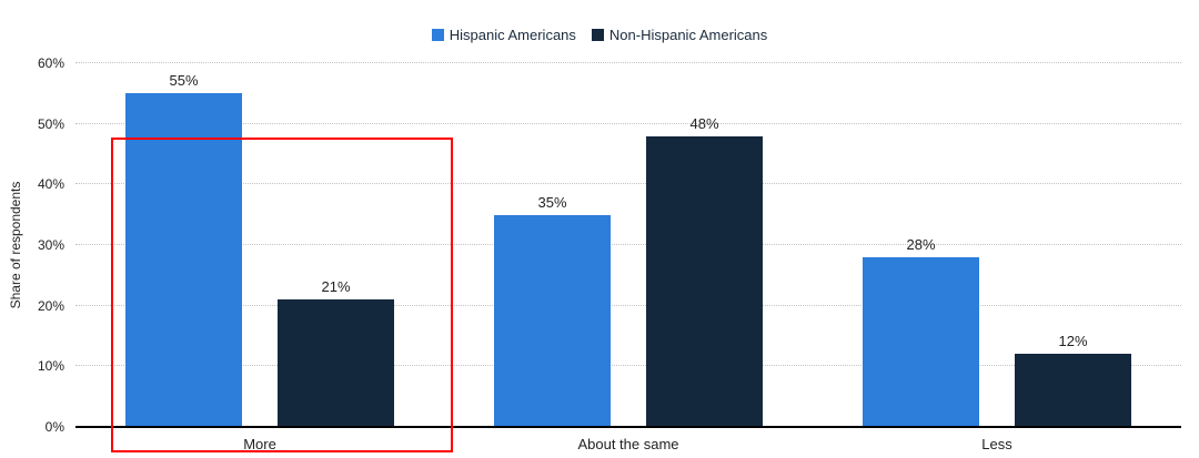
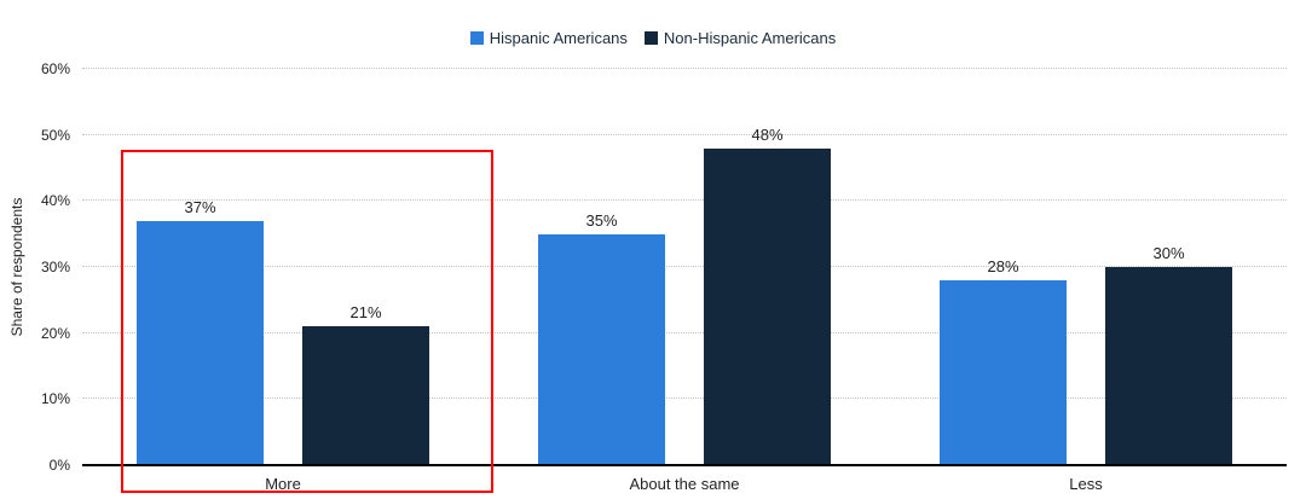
Hispanic Americans/More: 55% -> 37%
Non-Hispanic Americans/Less: 12% -> 30%
